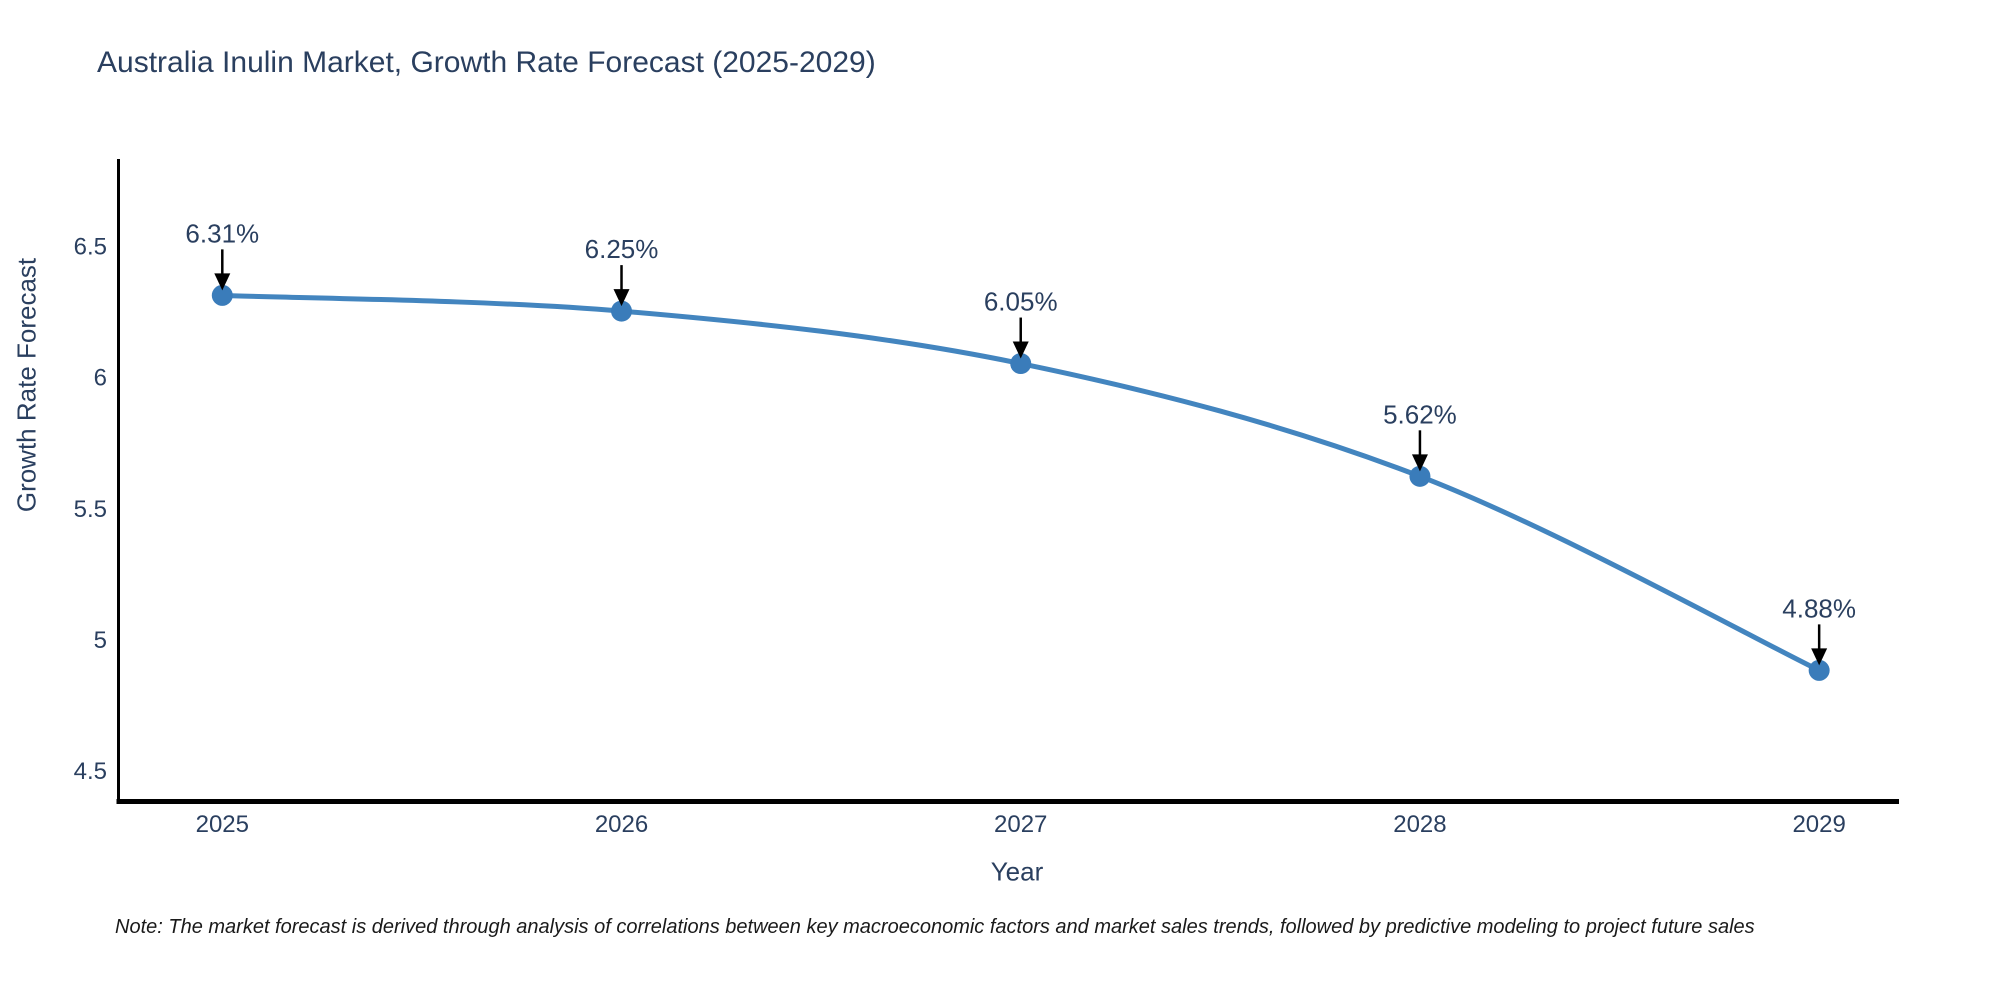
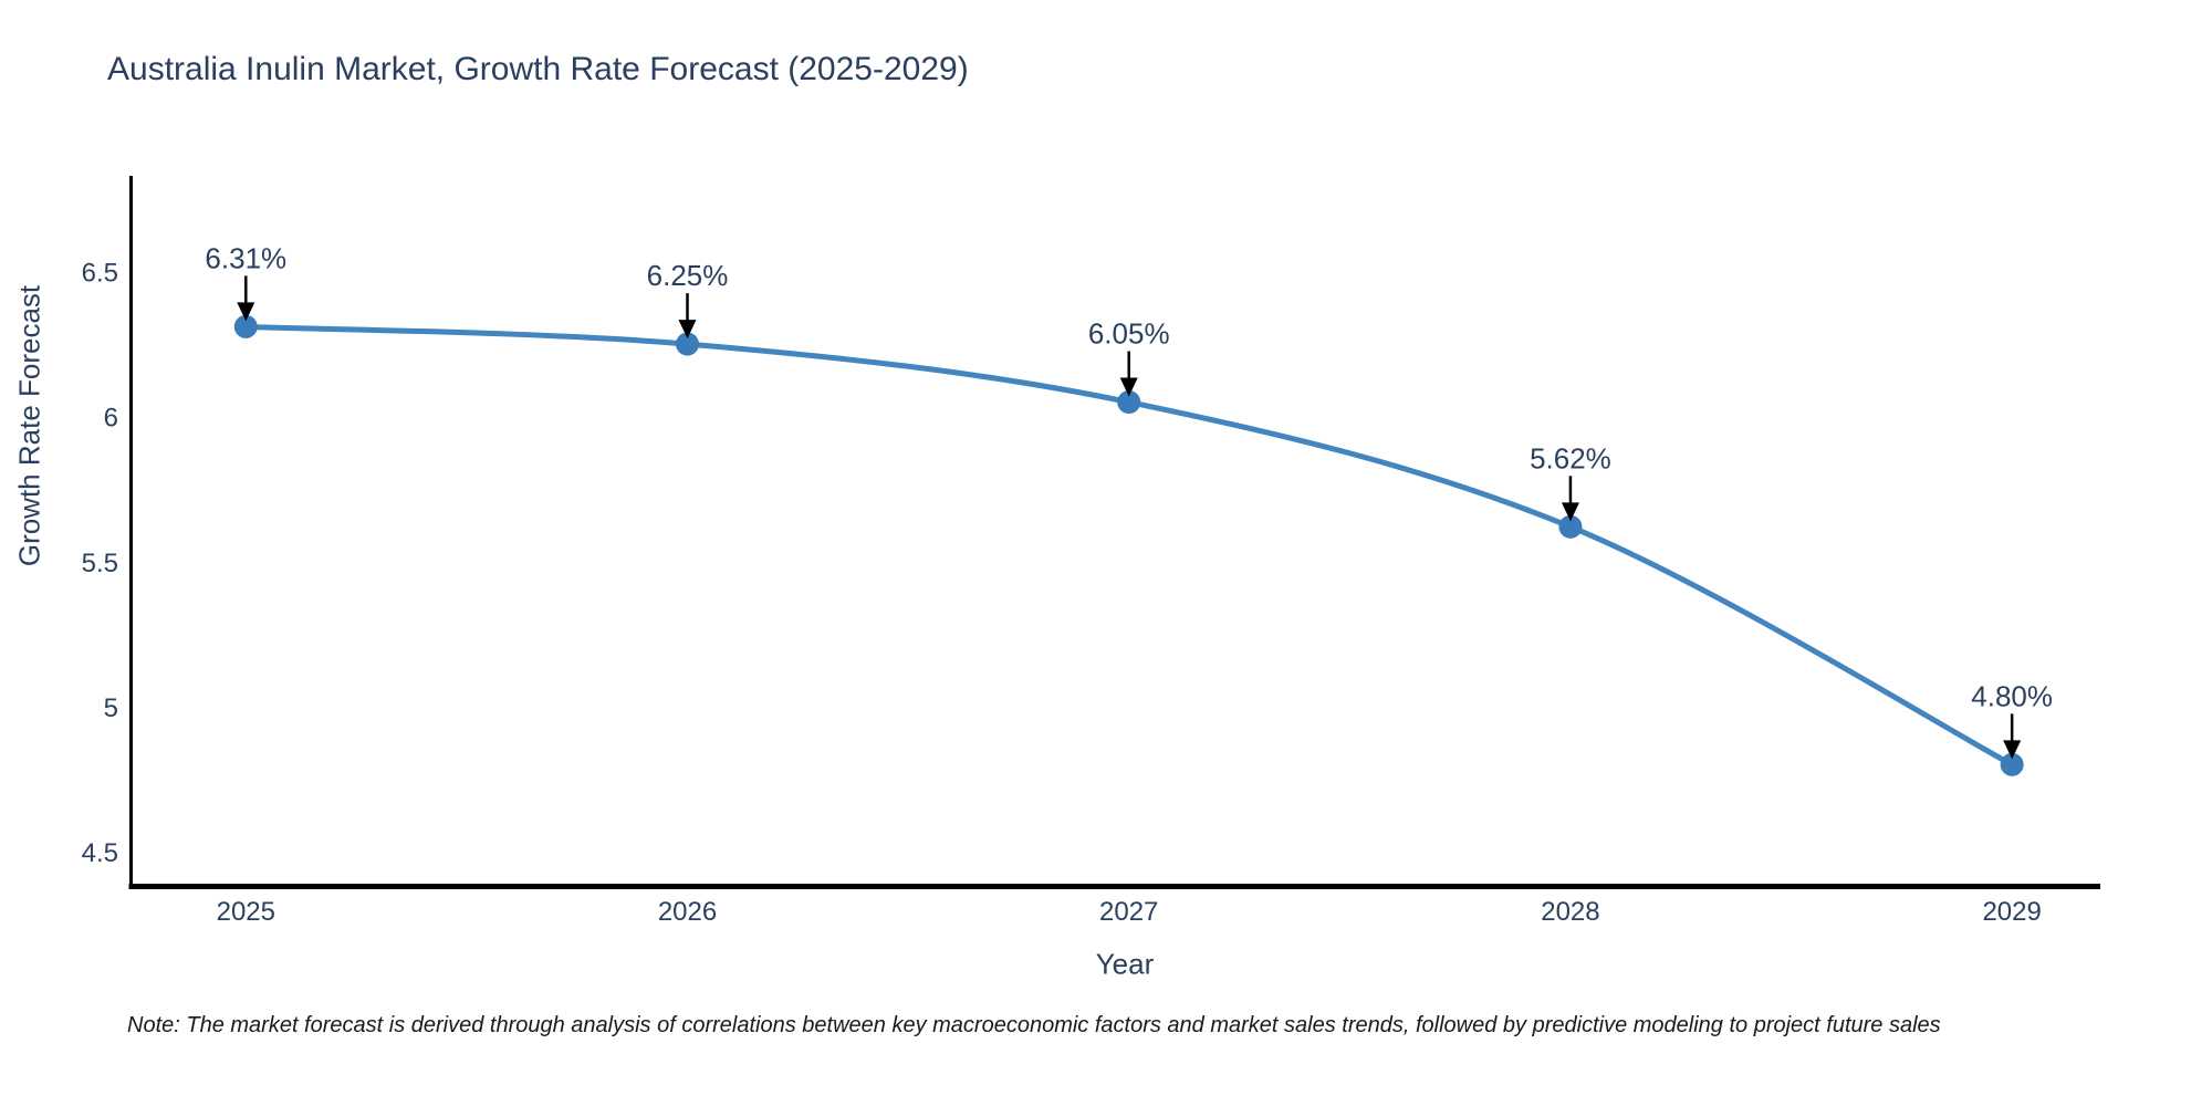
2029: 4.88% -> 4.80%
